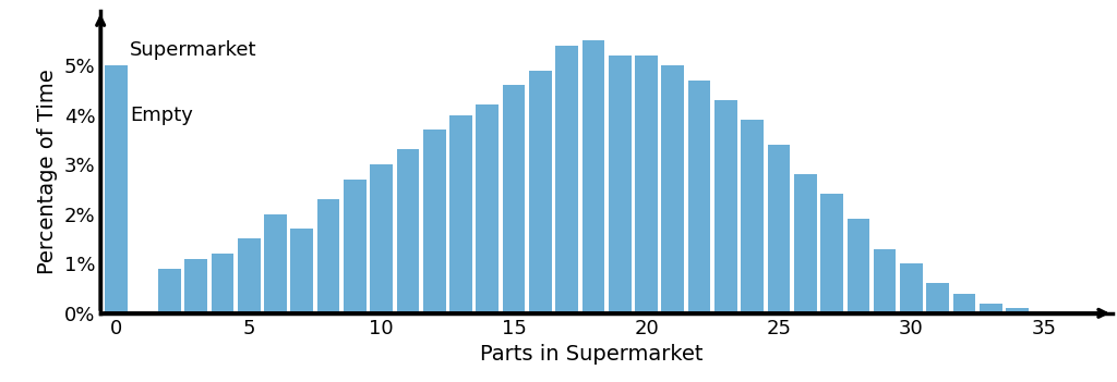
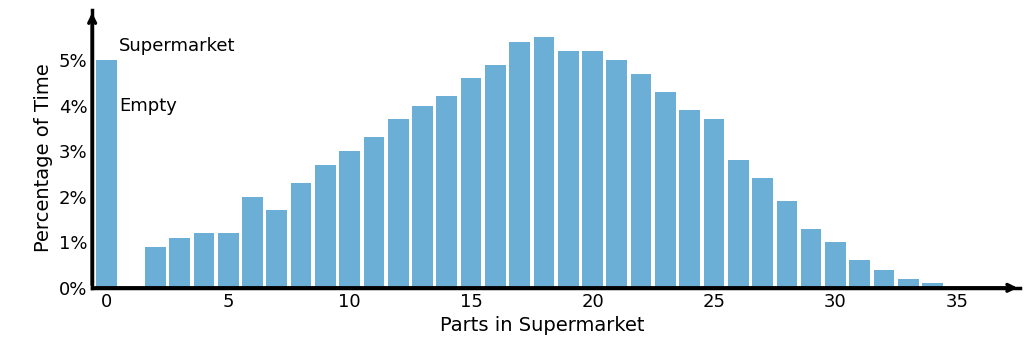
5: 1.5% -> 1.2%
25: 3.4% -> 3.7%
